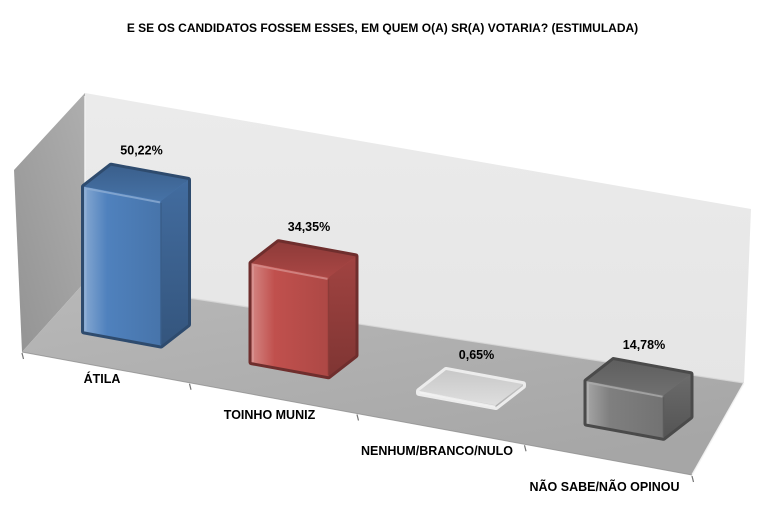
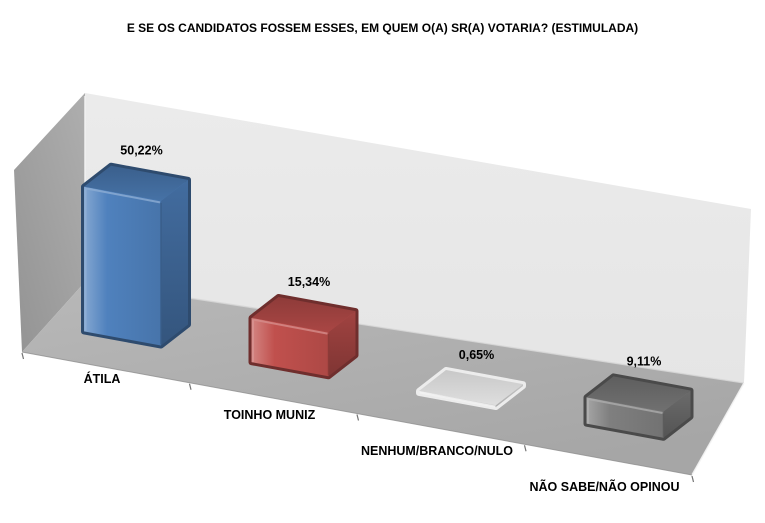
TOINHO MUNIZ: 34,35% -> 15,34%
NÃO SABE/NÃO OPINOU: 14,78% -> 9,11%
